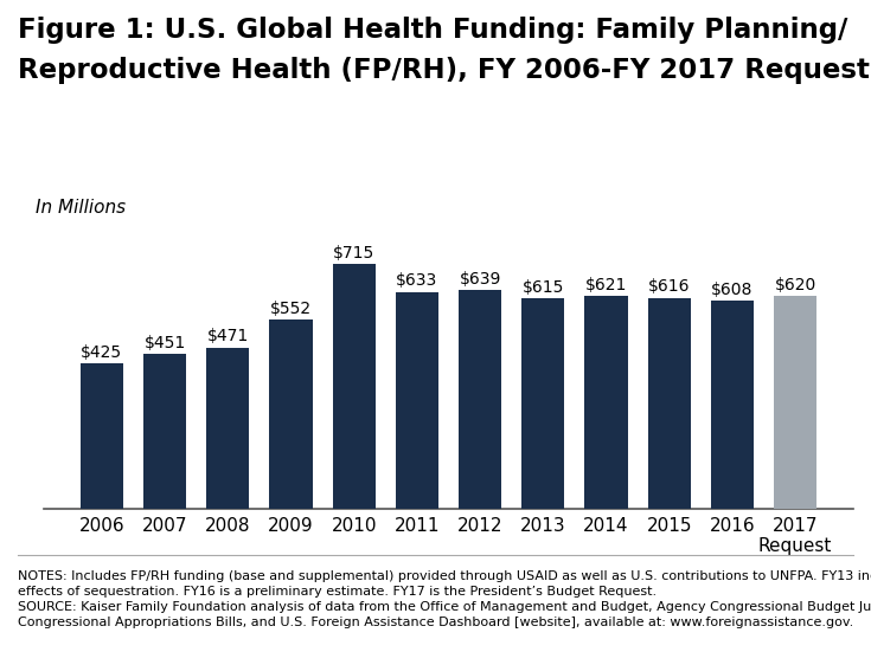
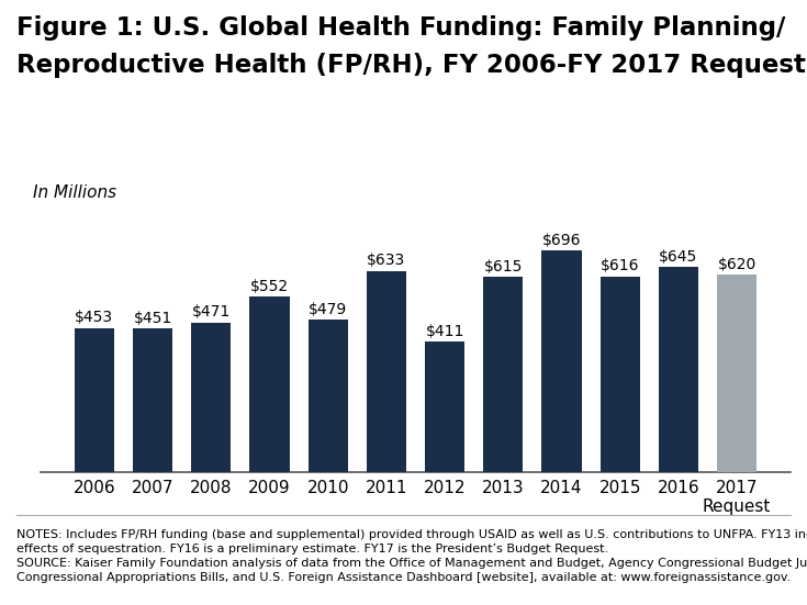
2006: $425 -> $453
2010: $715 -> $479
2012: $639 -> $411
2014: $621 -> $696
2016: $608 -> $645
